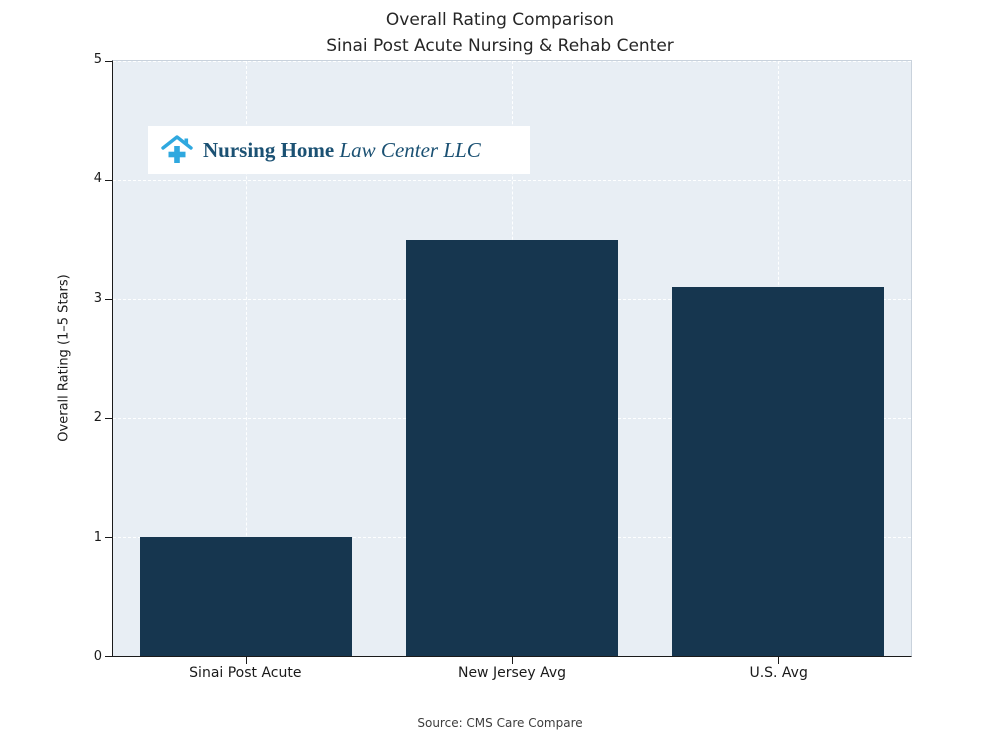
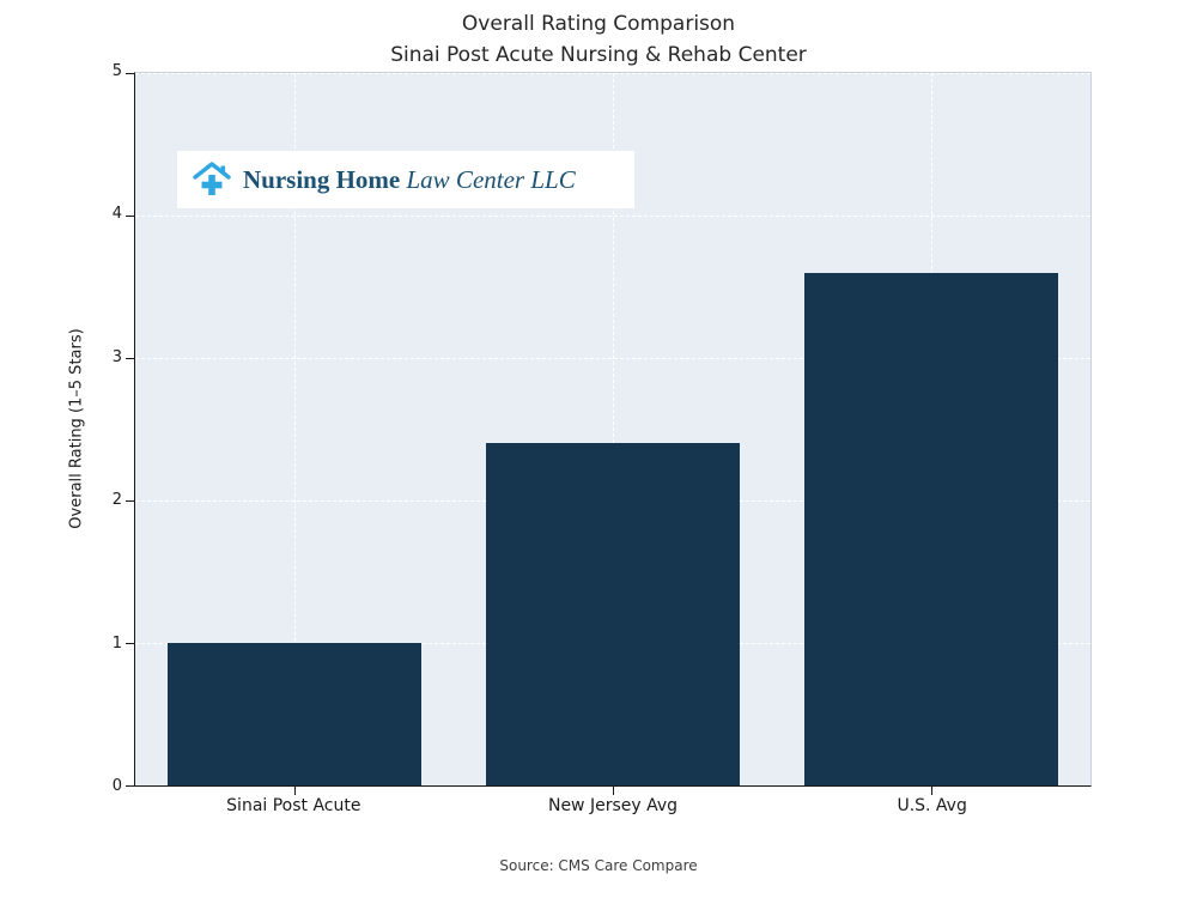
New Jersey Avg: 3.5 -> 2.4
U.S. Avg: 3.1 -> 3.6
